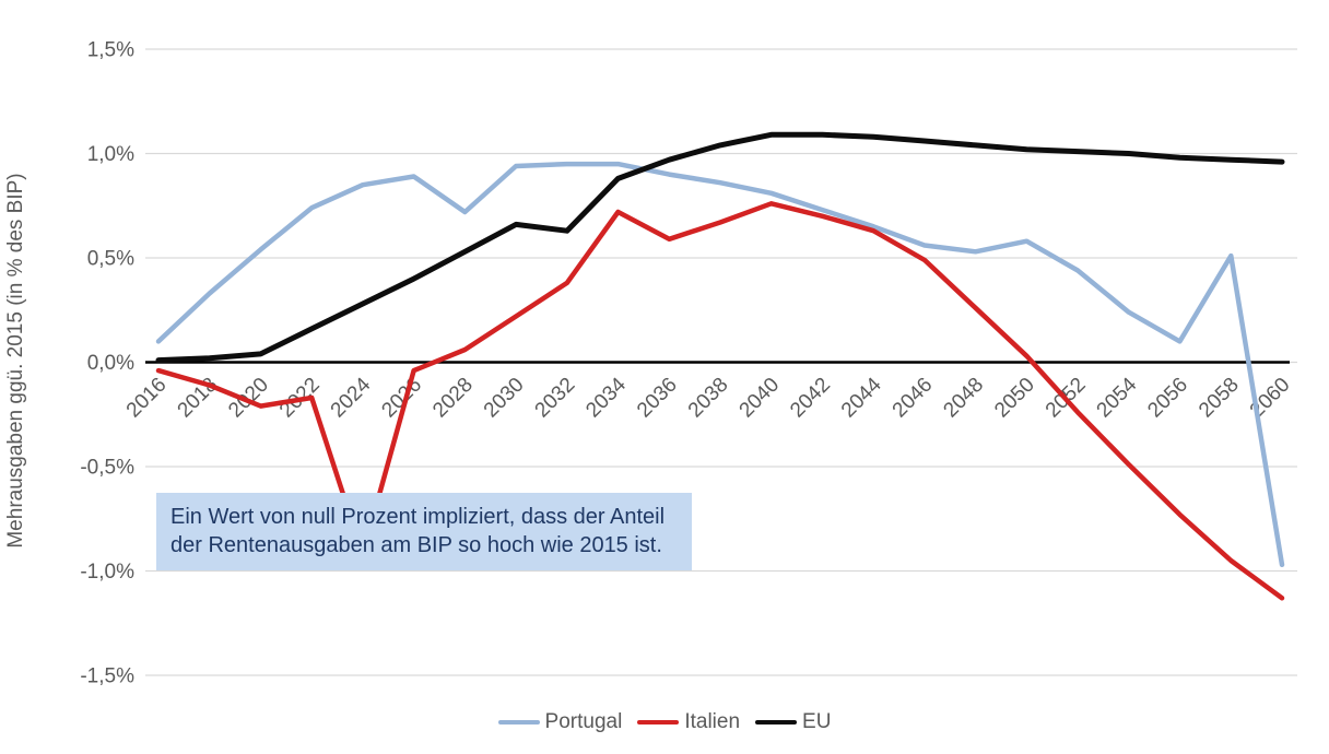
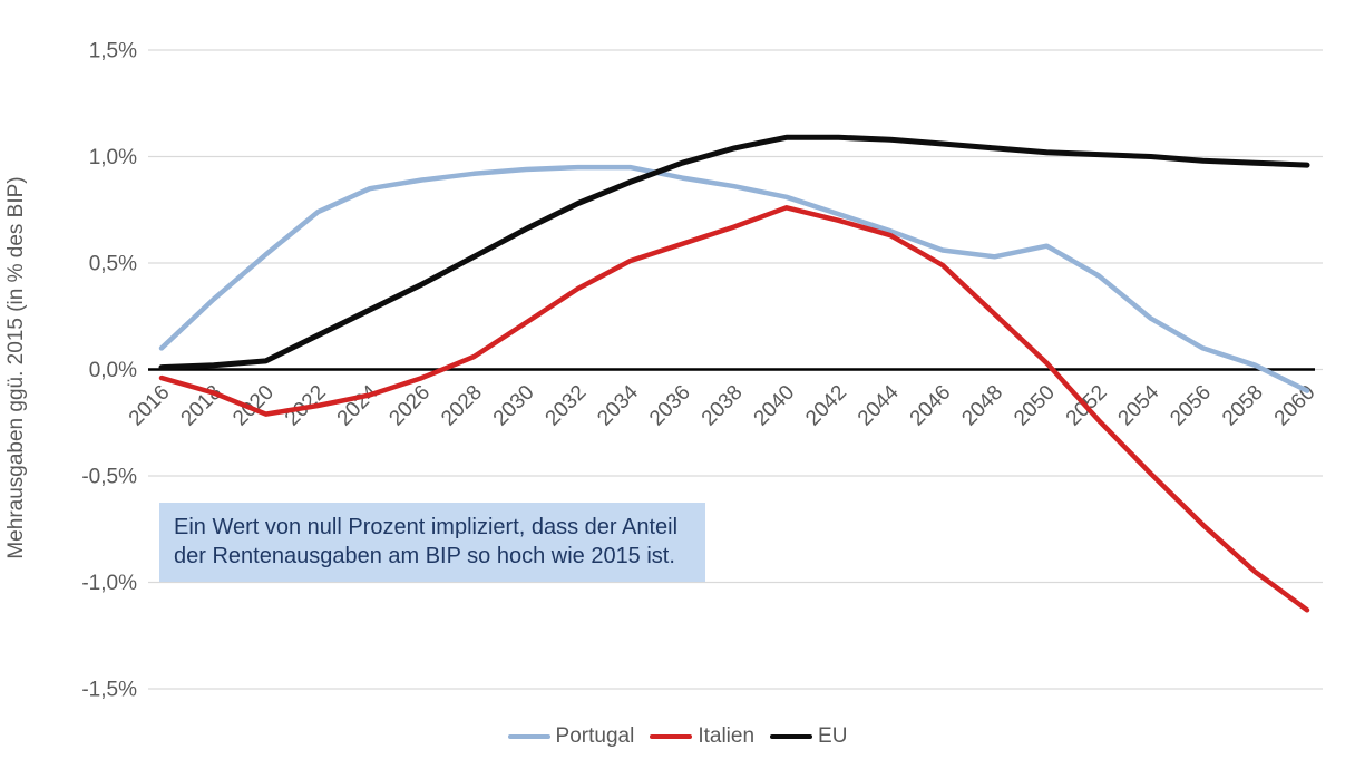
Italien/2024: -0,92% -> -0,12%
Portugal/2028: 0,72% -> 0,92%
EU/2032: 0,63% -> 0,78%
Italien/2034: 0,72% -> 0,51%
Portugal/2058: 0,51% -> 0,02%
Portugal/2060: -0,97% -> -0,10%
